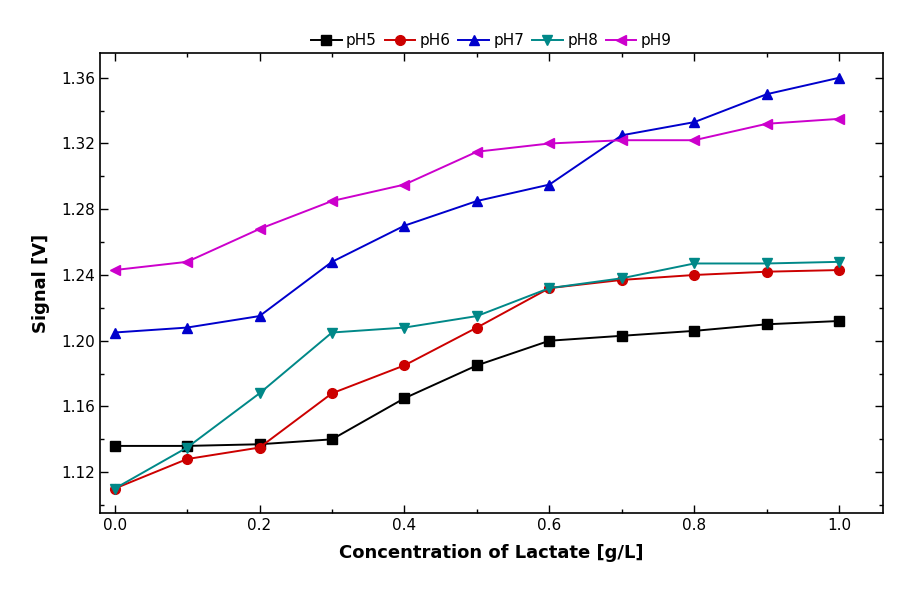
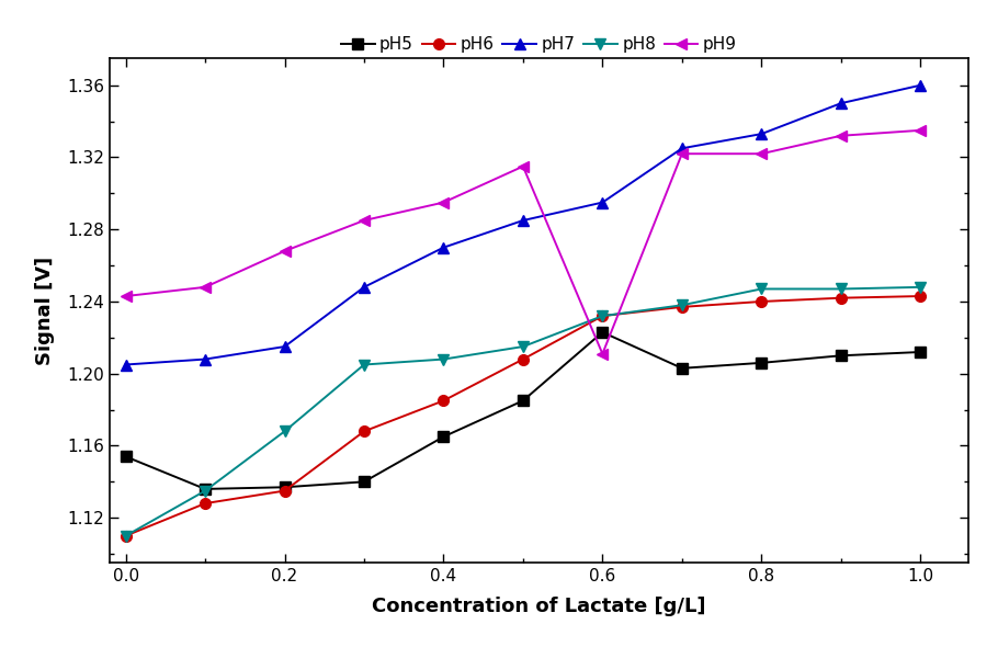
pH5/0.0: 1.136 -> 1.154
pH5/0.6: 1.200 -> 1.223
pH9/0.6: 1.320 -> 1.211
